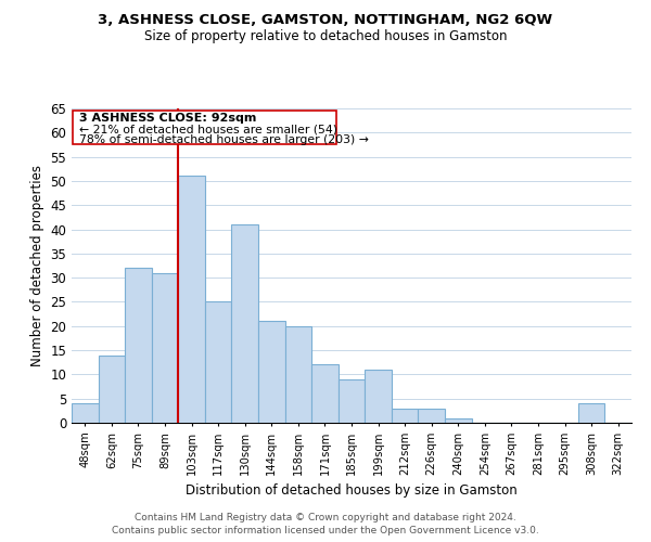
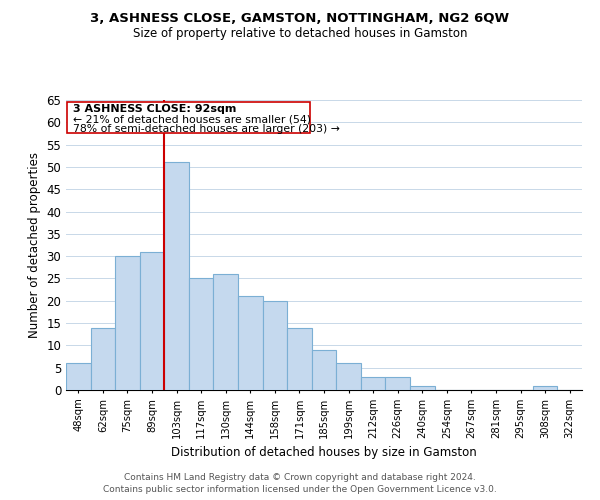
48sqm: 4 -> 6
75sqm: 32 -> 30
130sqm: 41 -> 26
171sqm: 12 -> 14
199sqm: 11 -> 6
308sqm: 4 -> 1
